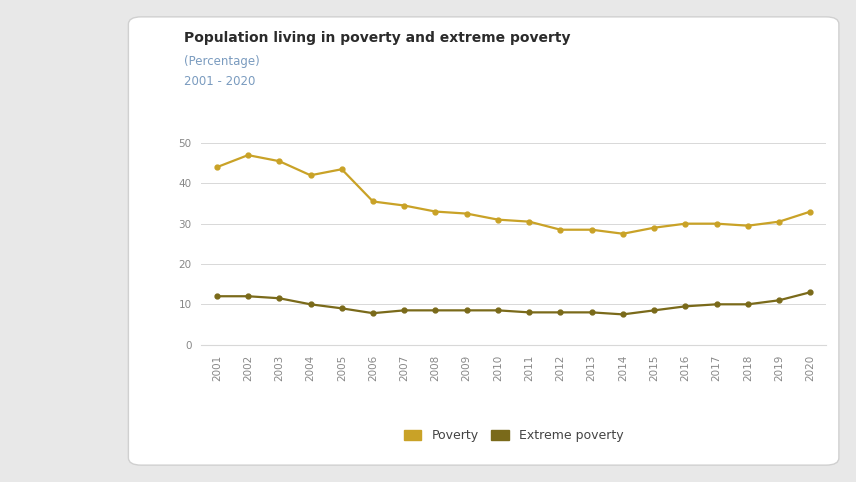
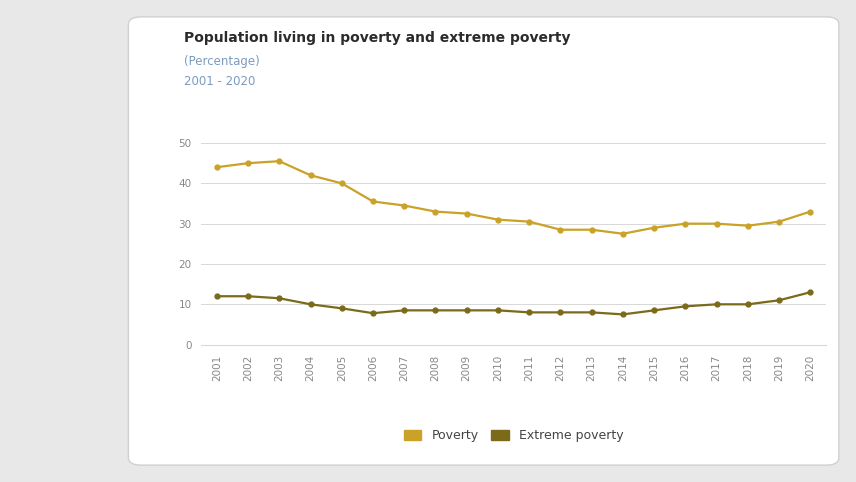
Poverty/2002: 47.0 -> 45.0
Poverty/2005: 43.5 -> 40.0
